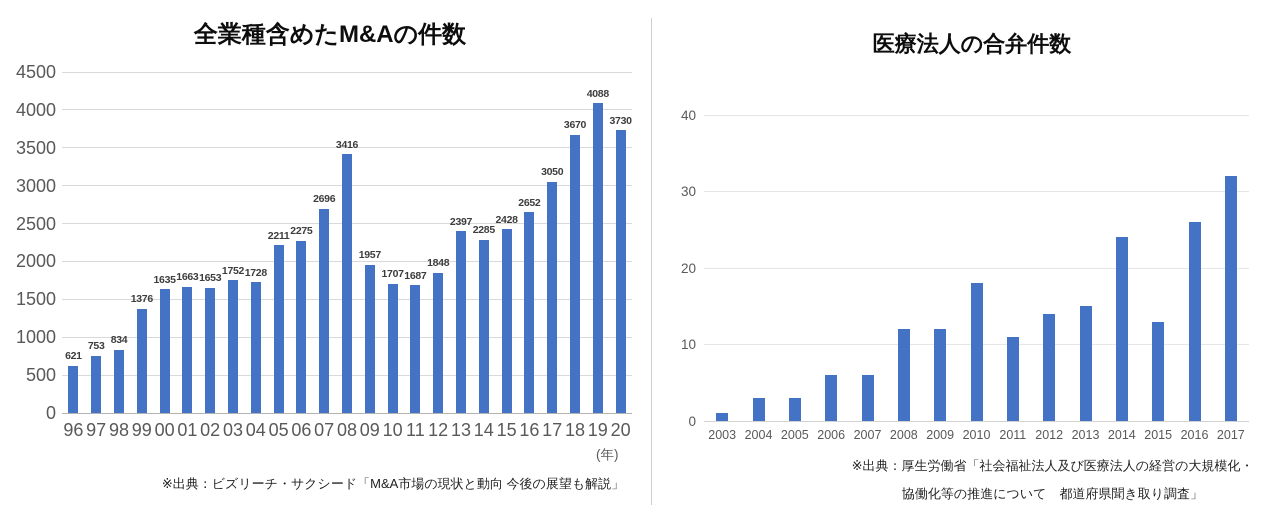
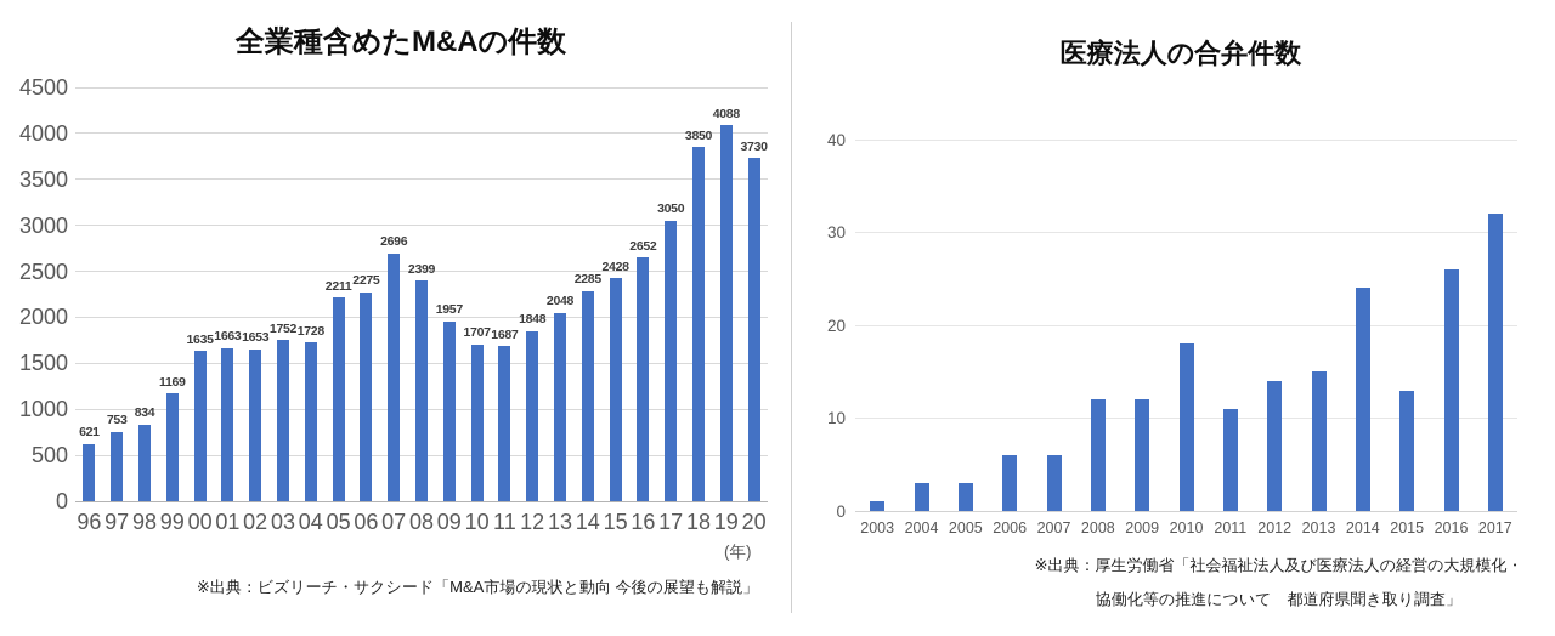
全業種含めたM&Aの件数/99: 1376 -> 1169
全業種含めたM&Aの件数/08: 3416 -> 2399
全業種含めたM&Aの件数/13: 2397 -> 2048
全業種含めたM&Aの件数/18: 3670 -> 3850
